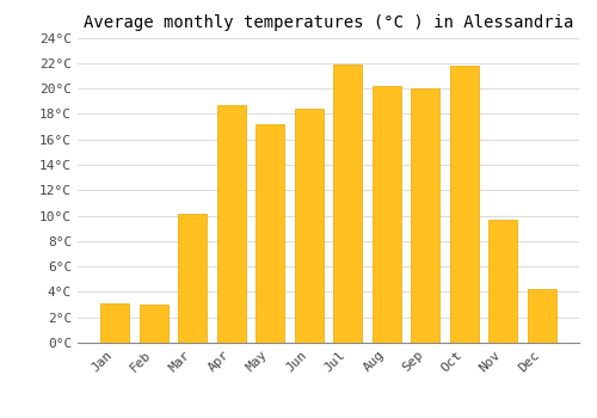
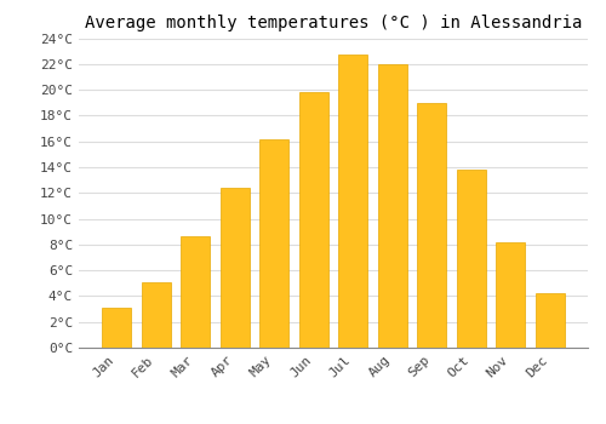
Feb: 3.0°C -> 5.1°C
Mar: 10.1°C -> 8.6°C
Apr: 18.7°C -> 12.4°C
May: 17.2°C -> 16.2°C
Jun: 18.4°C -> 19.8°C
Jul: 21.9°C -> 22.7°C
Aug: 20.2°C -> 22.0°C
Sep: 20.0°C -> 19.0°C
Oct: 21.8°C -> 13.8°C
Nov: 9.7°C -> 8.2°C
